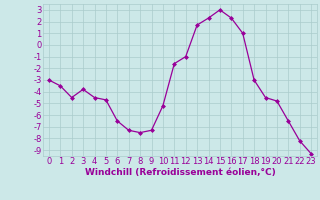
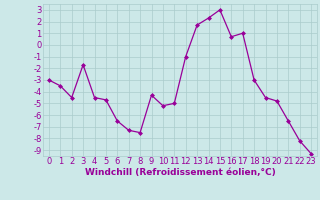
3: -3.8 -> -1.7
9: -7.3 -> -4.3
11: -1.6 -> -5.0
16: 2.3 -> 0.7
